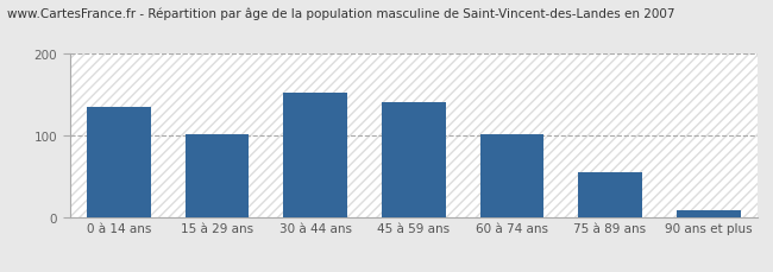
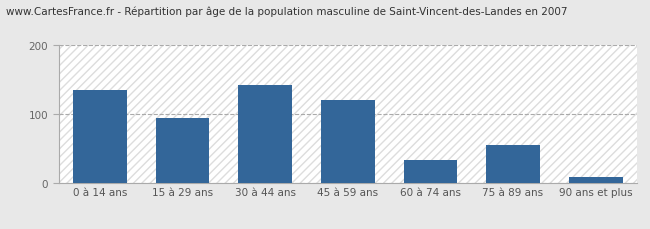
15 à 29 ans: 102 -> 94
30 à 44 ans: 152 -> 142
45 à 59 ans: 140 -> 120
60 à 74 ans: 101 -> 34
